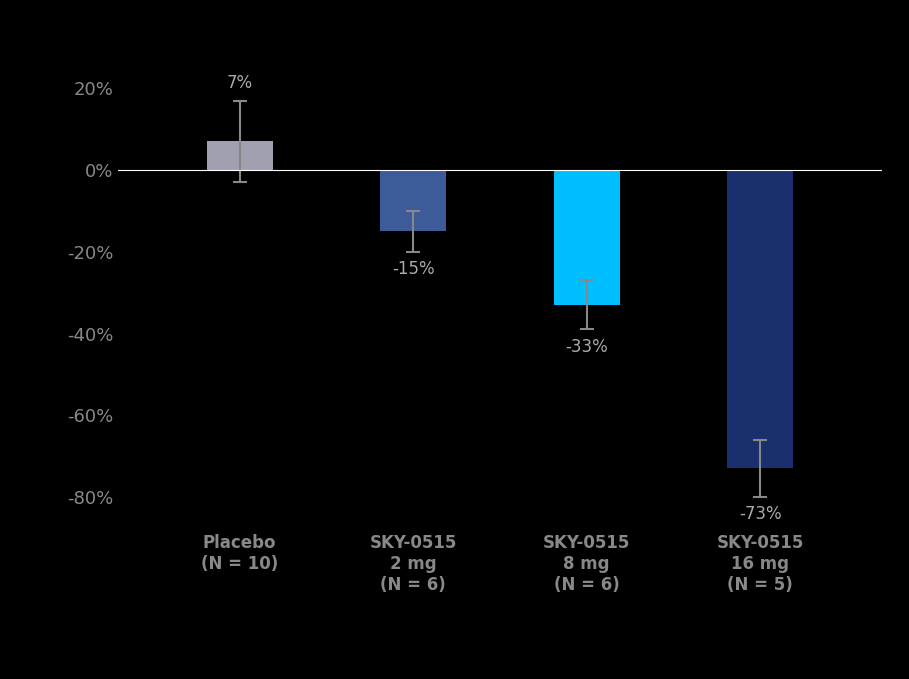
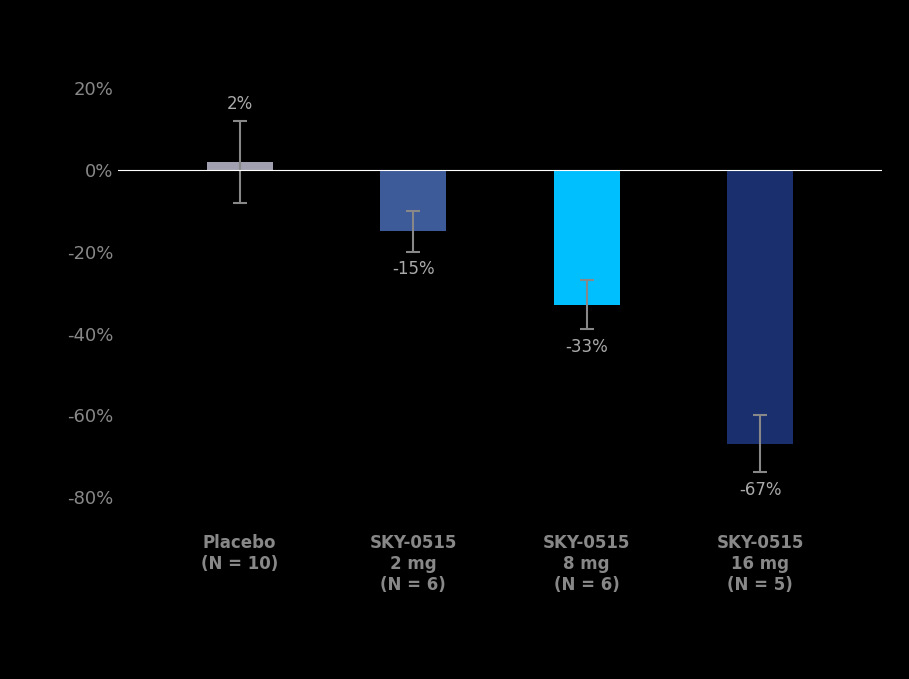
Placebo (N = 10): 7% -> 2%
SKY-0515 16 mg (N = 5): -73% -> -67%
